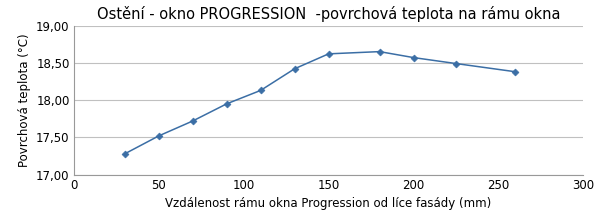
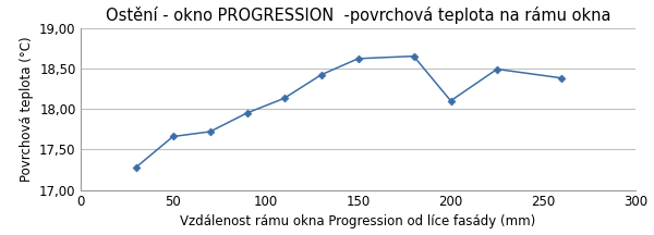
50: 17,52 -> 17,66
200: 18,57 -> 18,10
